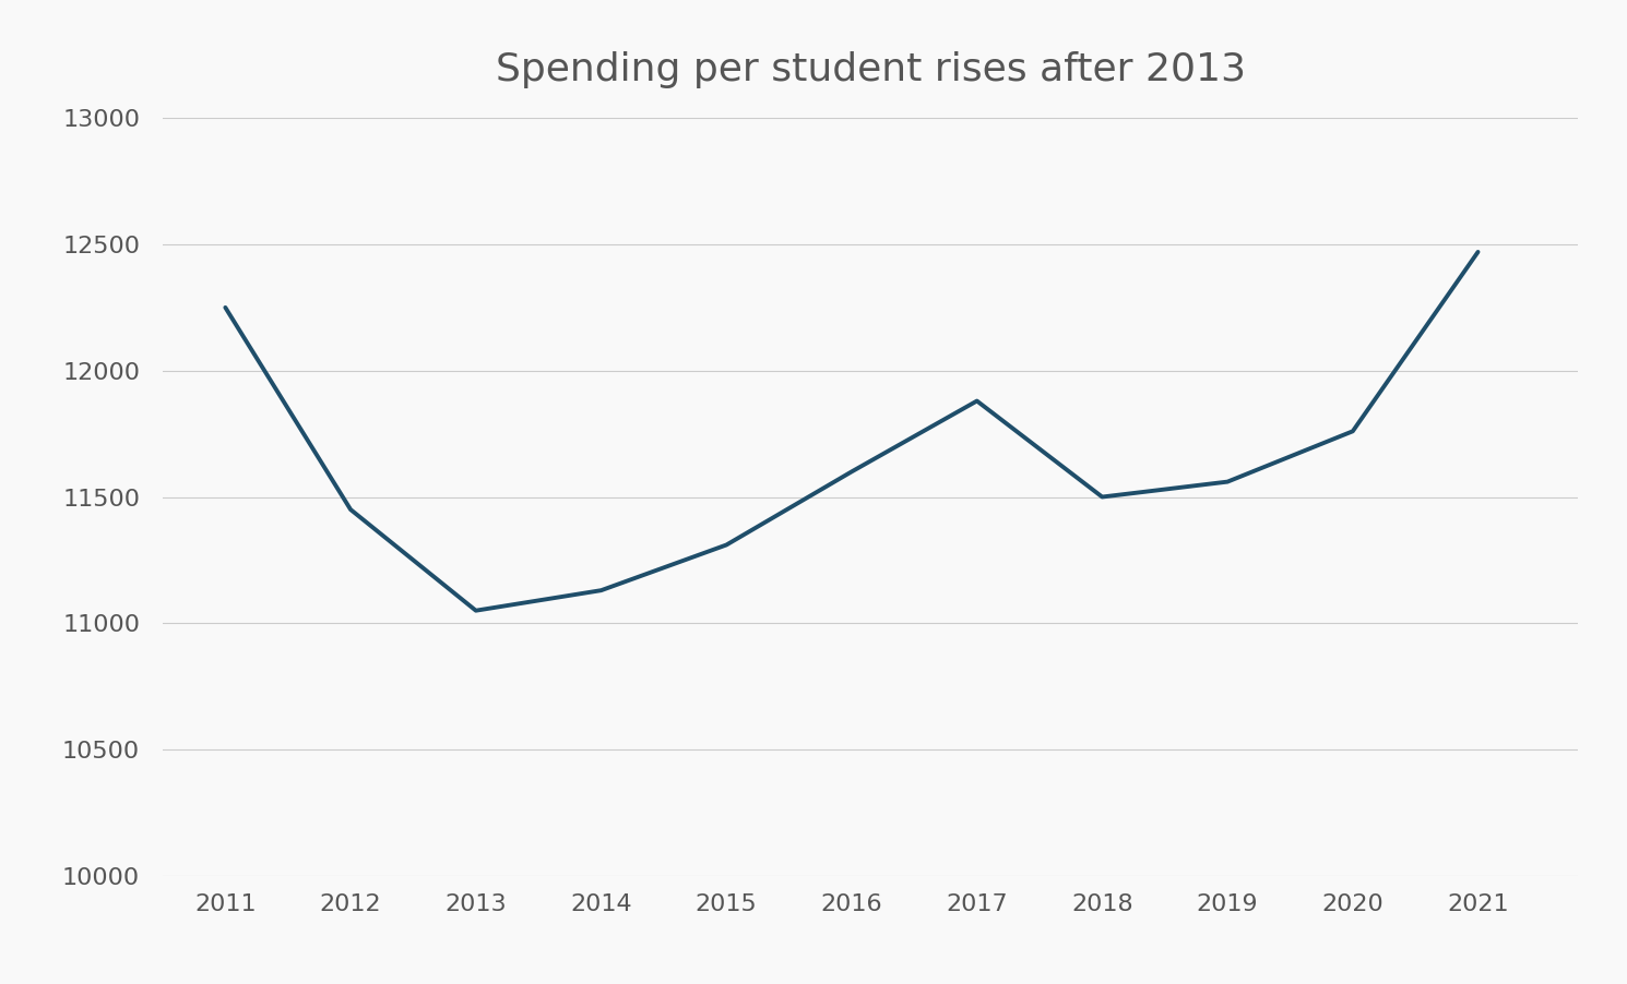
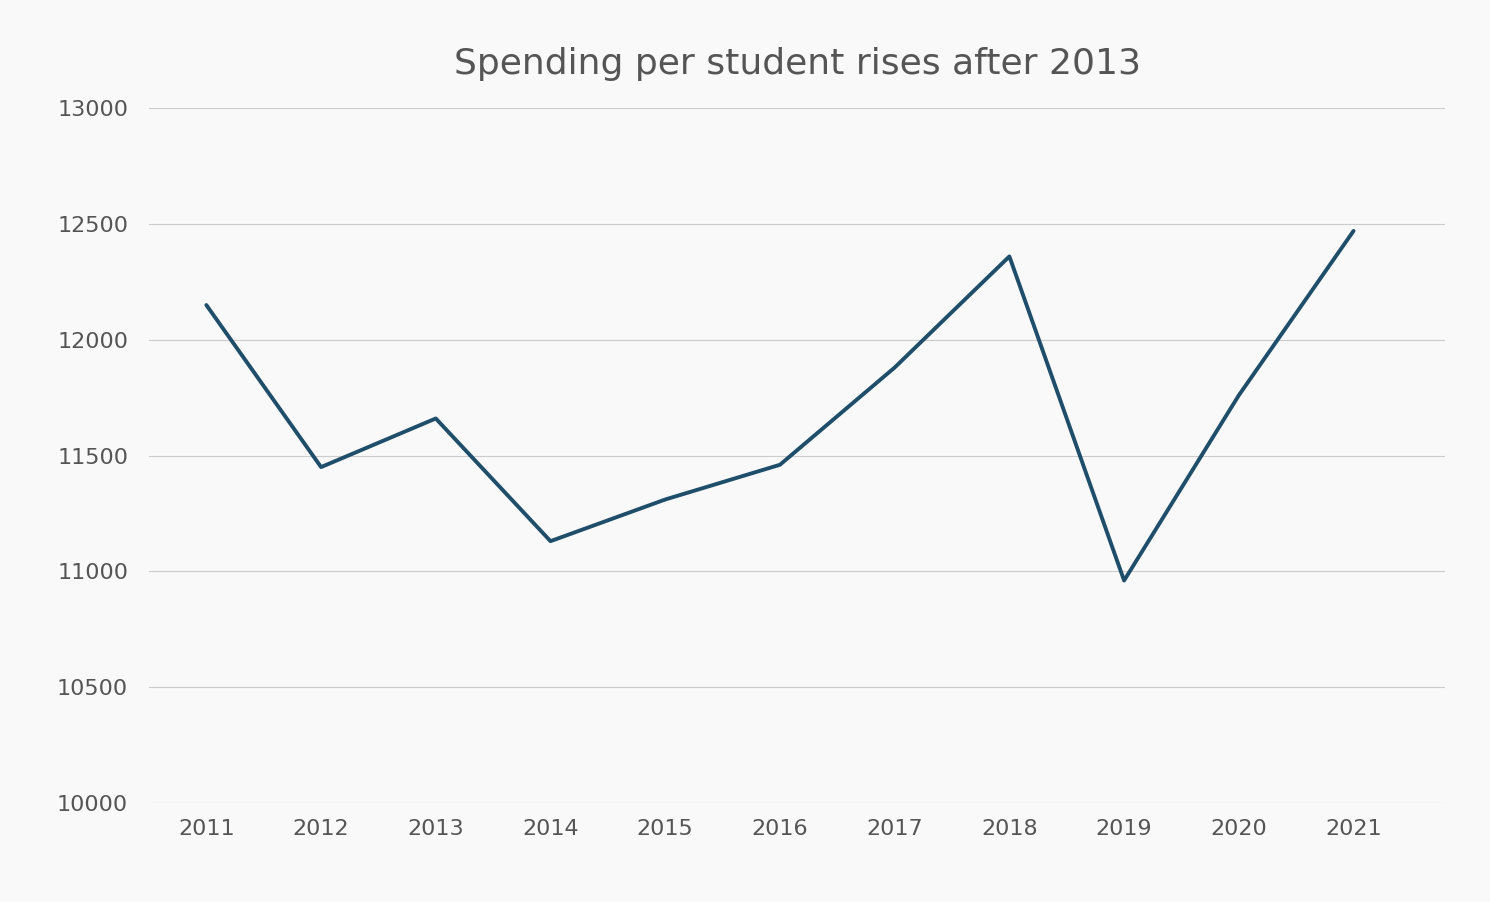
2011: 12250 -> 12150
2013: 11050 -> 11660
2016: 11600 -> 11460
2018: 11500 -> 12360
2019: 11560 -> 10960
